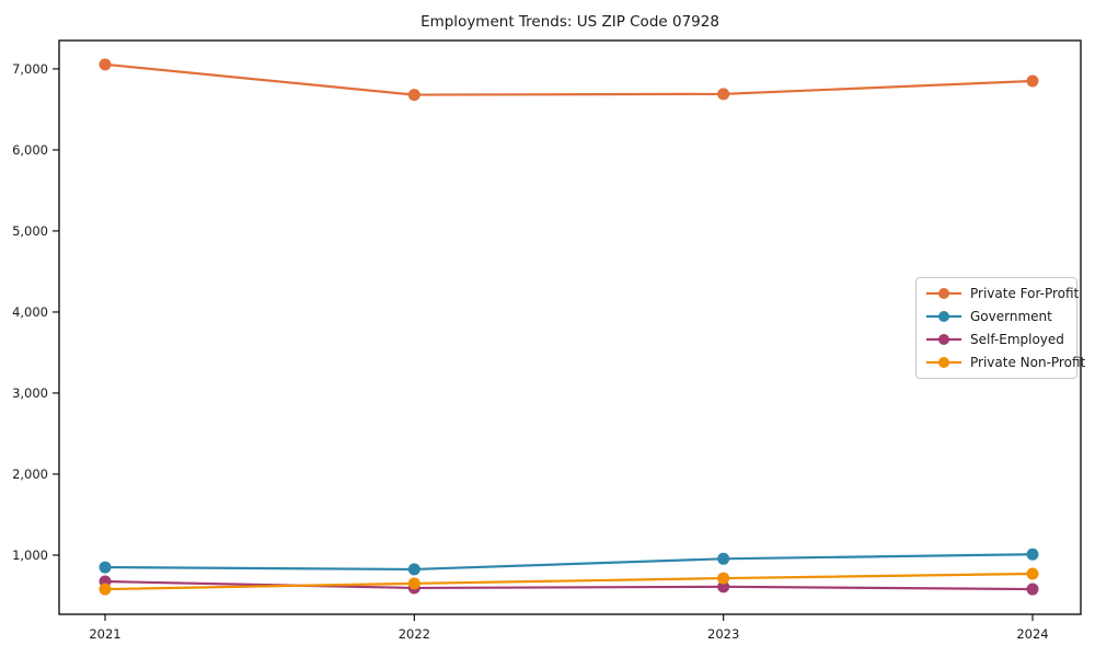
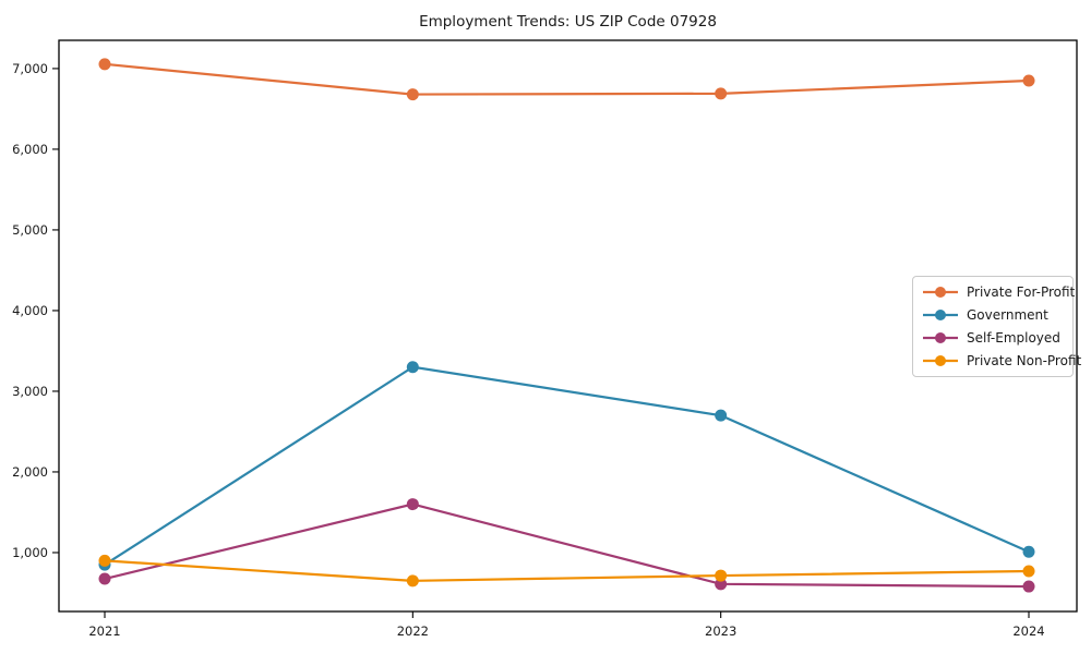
Private Non-Profit/2021: 600 -> 900
Government/2022: 800 -> 3300
Self-Employed/2022: 600 -> 1600
Government/2023: 1000 -> 2700
